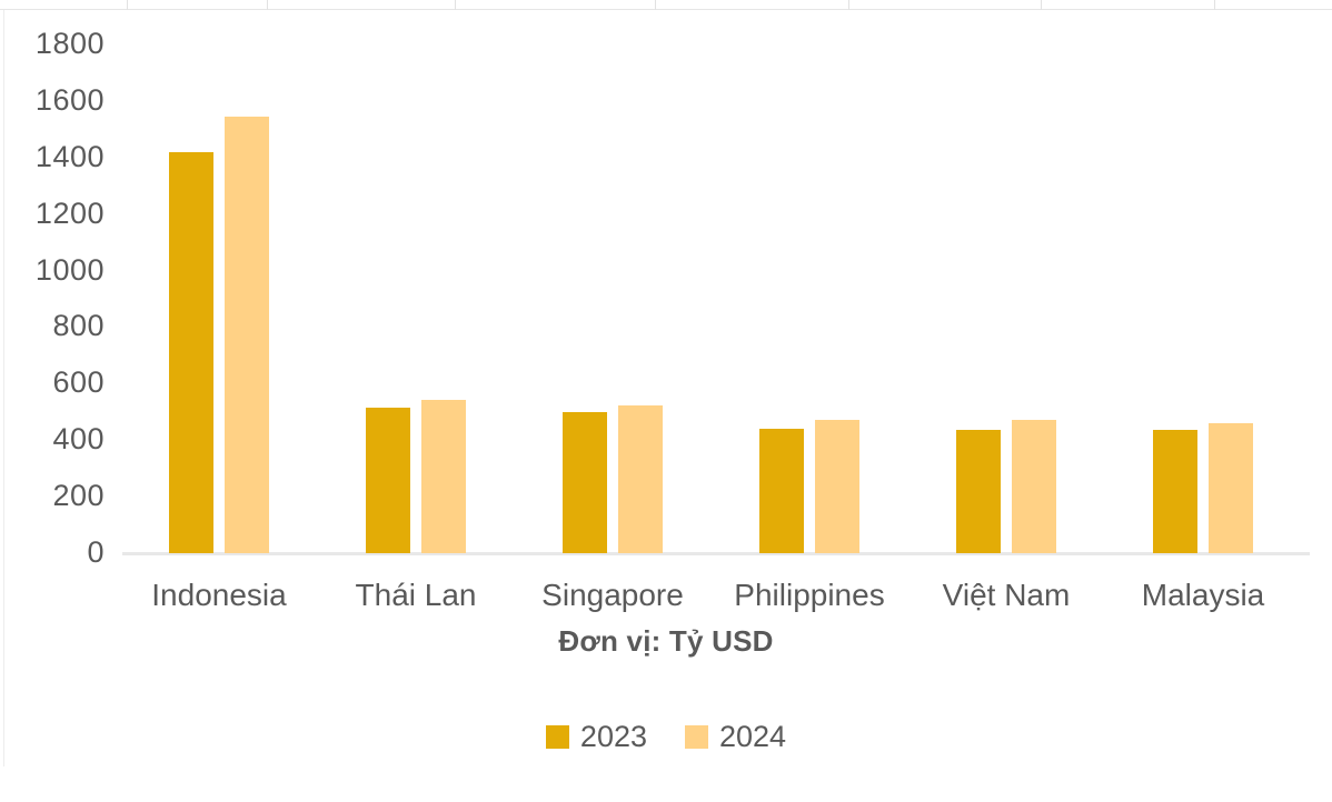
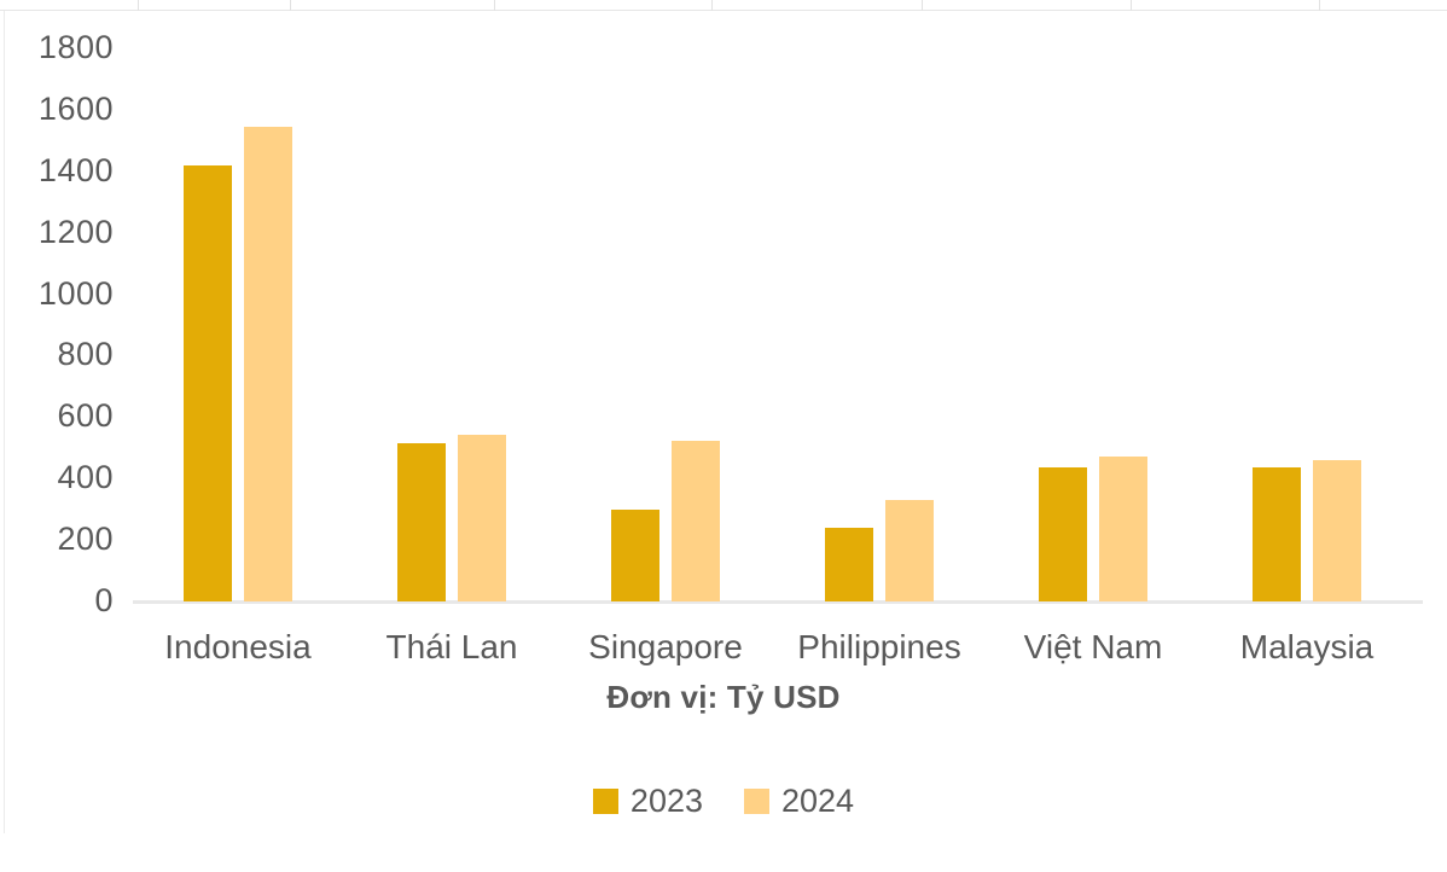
2023/Singapore: 500 -> 300
2023/Philippines: 440 -> 240
2024/Philippines: 470 -> 330
